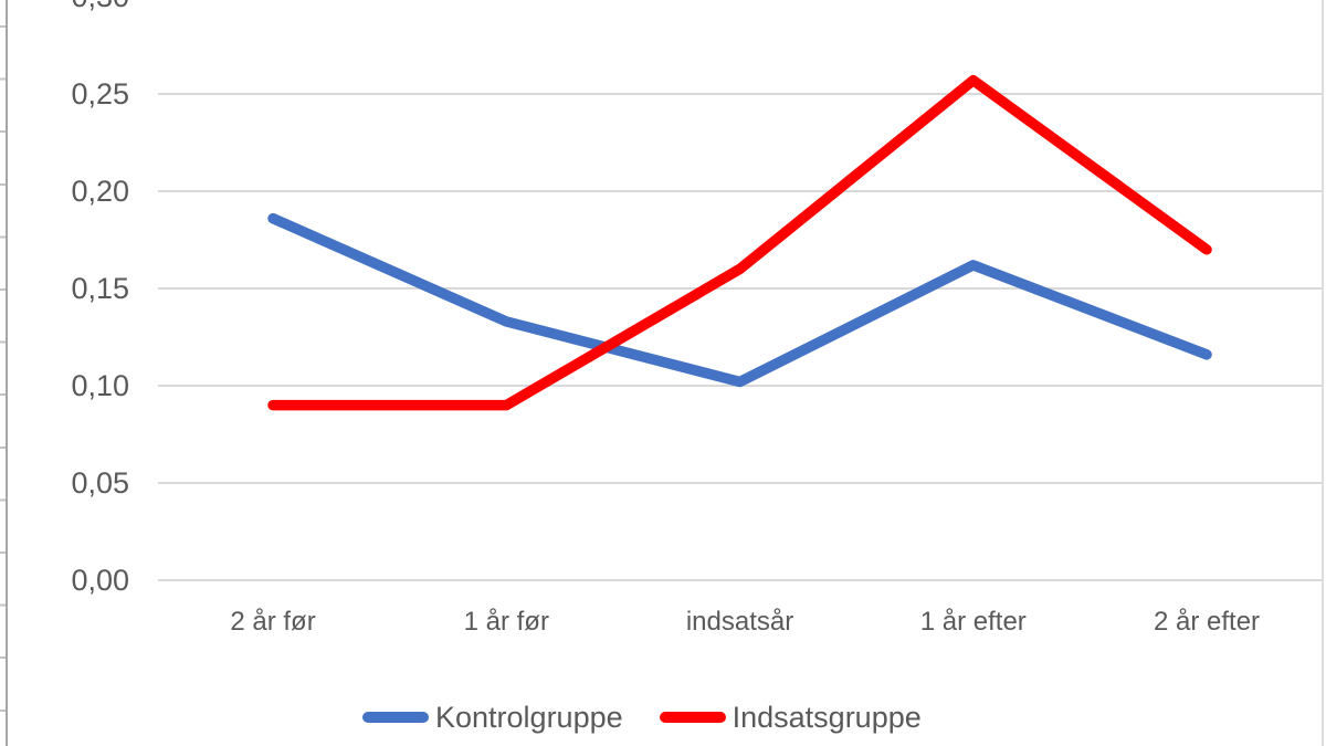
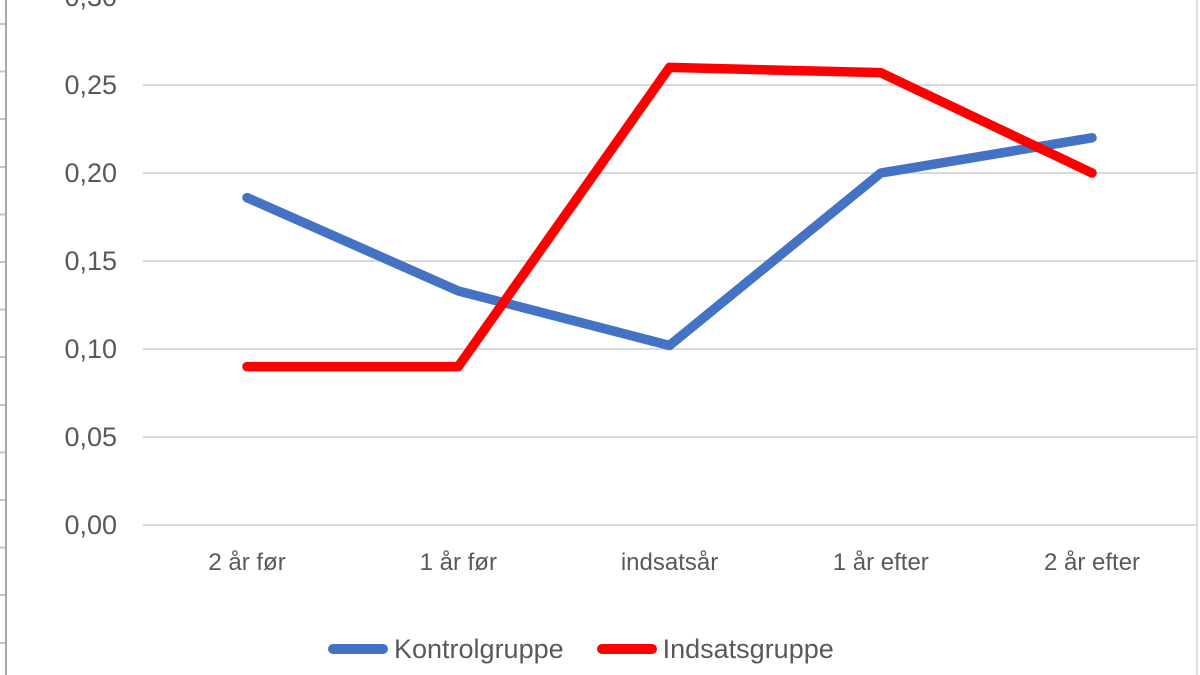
Indsatsgruppe/indsatsår: 0,16 -> 0,26
Kontrolgruppe/1 år efter: 0,16 -> 0,20
Kontrolgruppe/2 år efter: 0,12 -> 0,22
Indsatsgruppe/2 år efter: 0,17 -> 0,20
